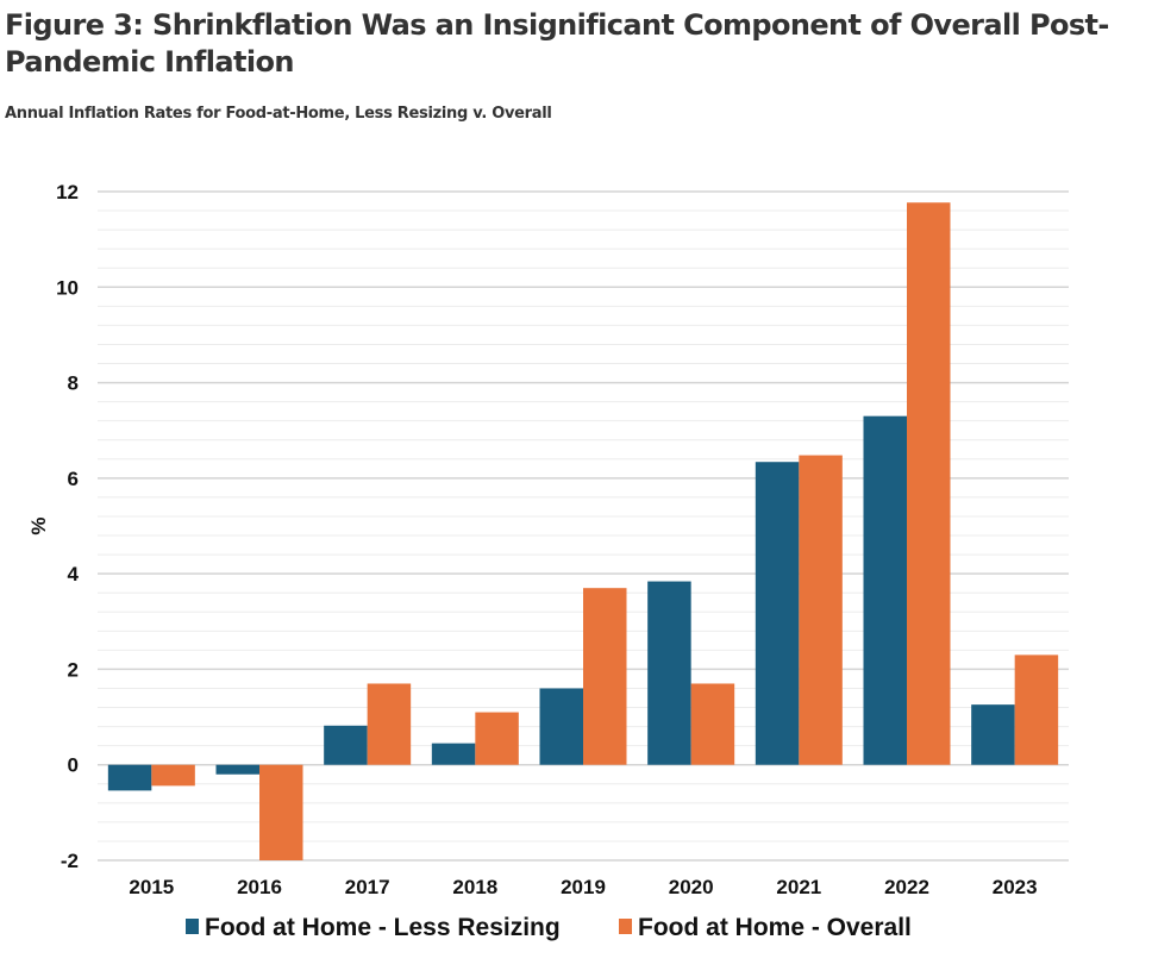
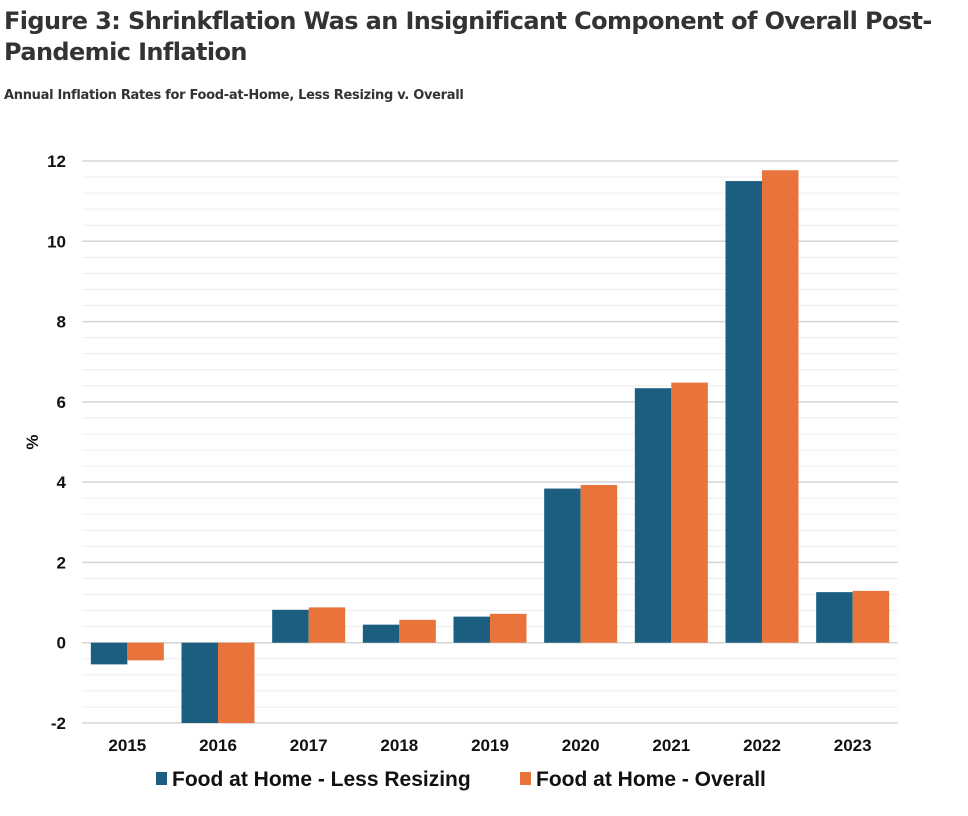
Food at Home - Less Resizing/2016: -0.2 -> -2.0
Food at Home - Overall/2017: 1.7 -> 0.9
Food at Home - Overall/2018: 1.1 -> 0.6
Food at Home - Less Resizing/2019: 1.6 -> 0.7
Food at Home - Overall/2019: 3.7 -> 0.7
Food at Home - Overall/2020: 1.7 -> 3.9
Food at Home - Less Resizing/2022: 7.3 -> 11.5
Food at Home - Overall/2023: 2.3 -> 1.3
